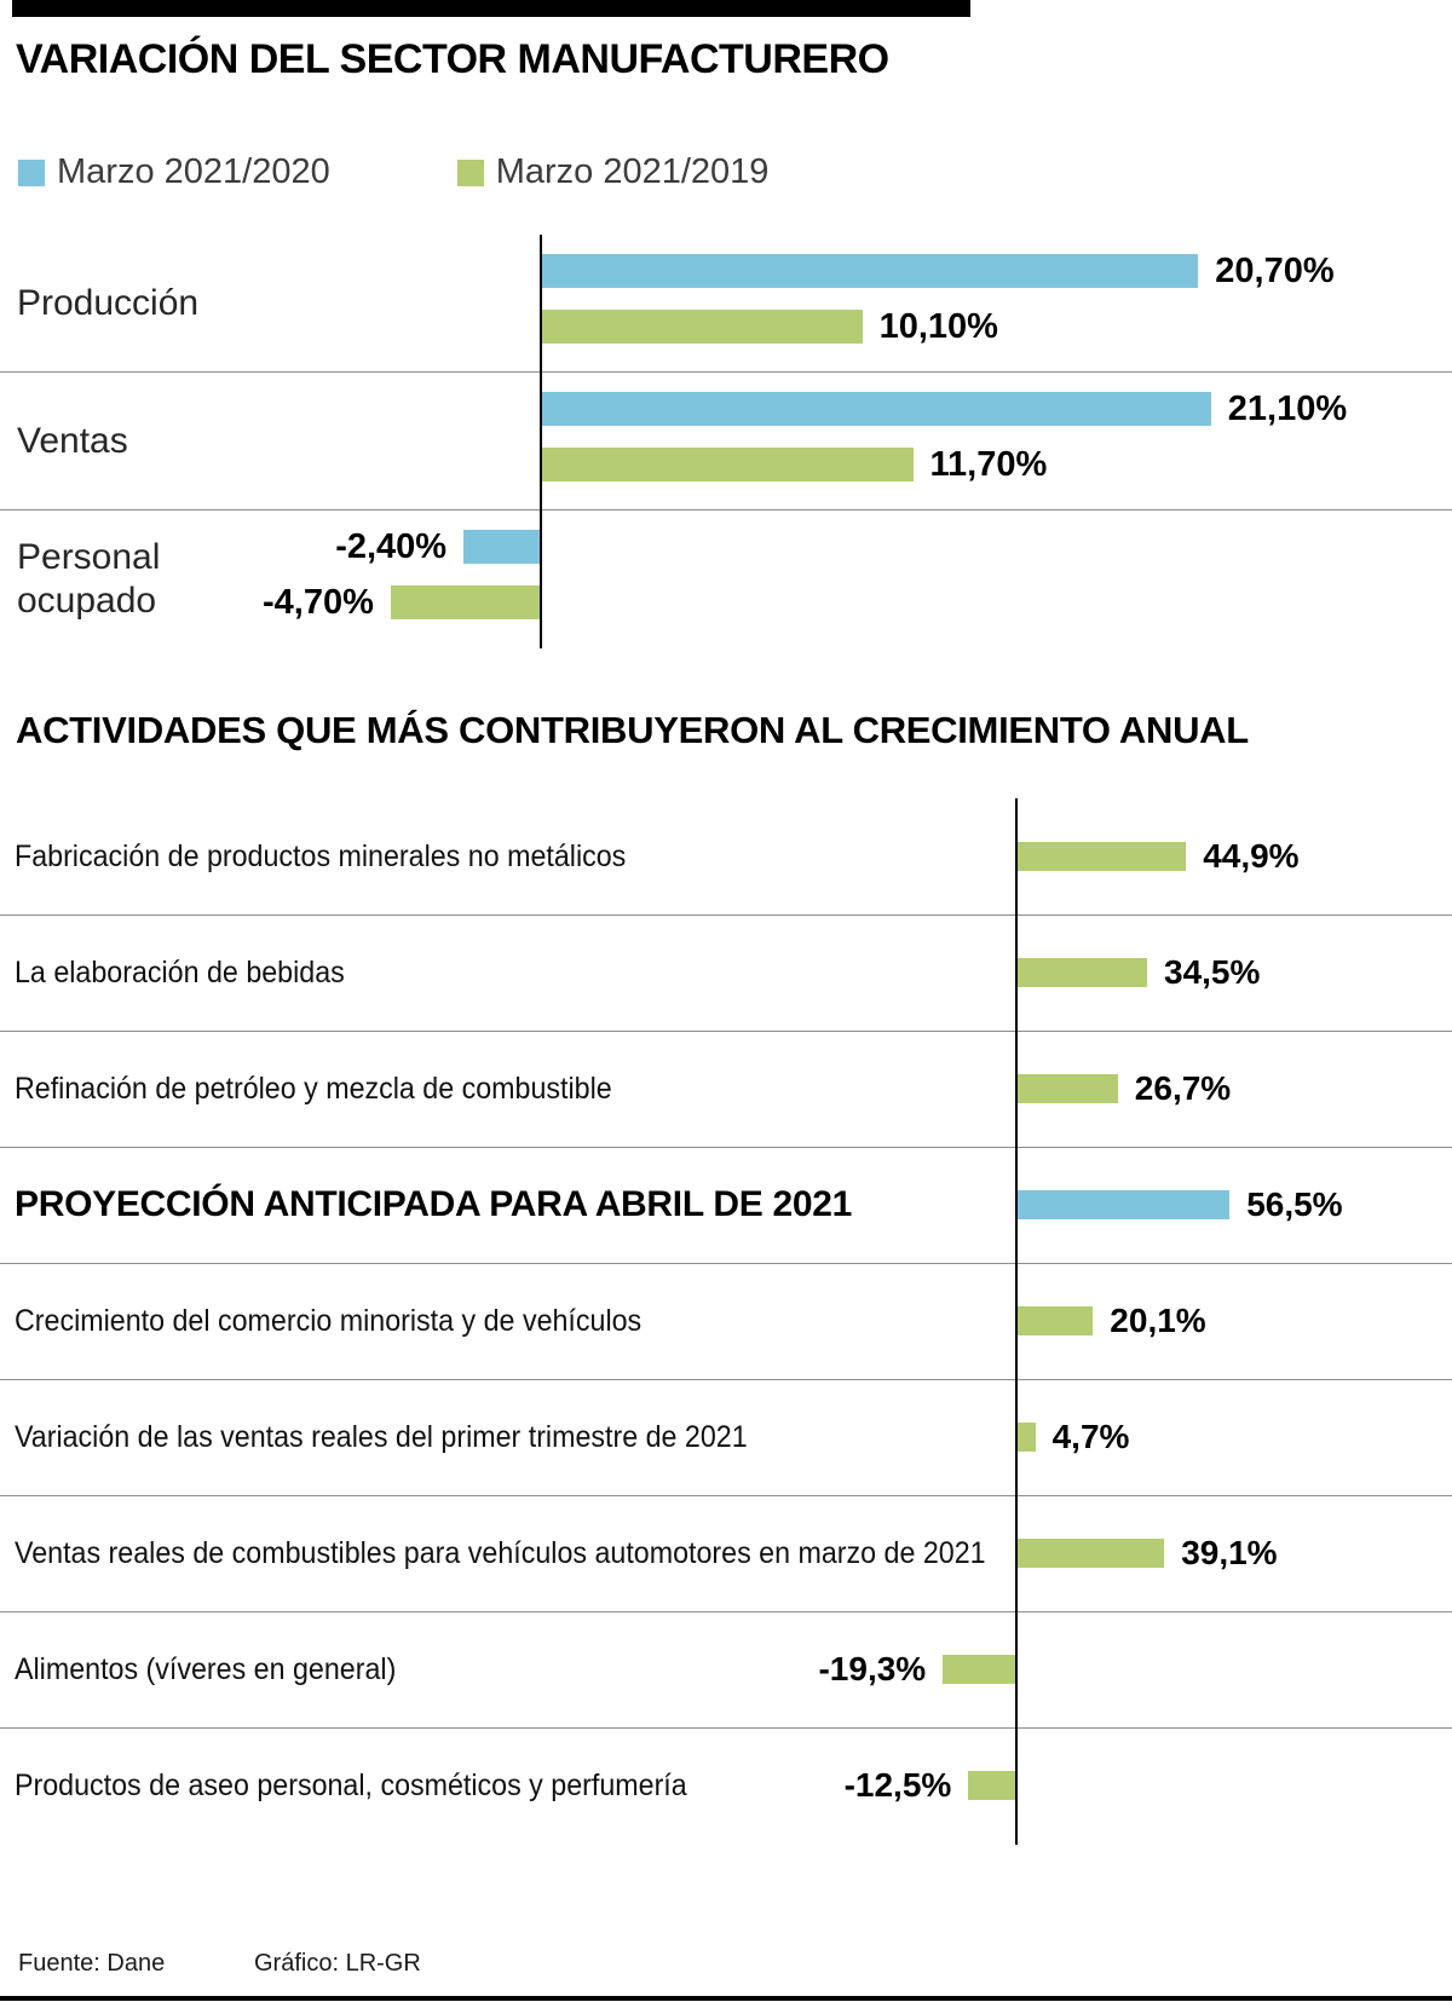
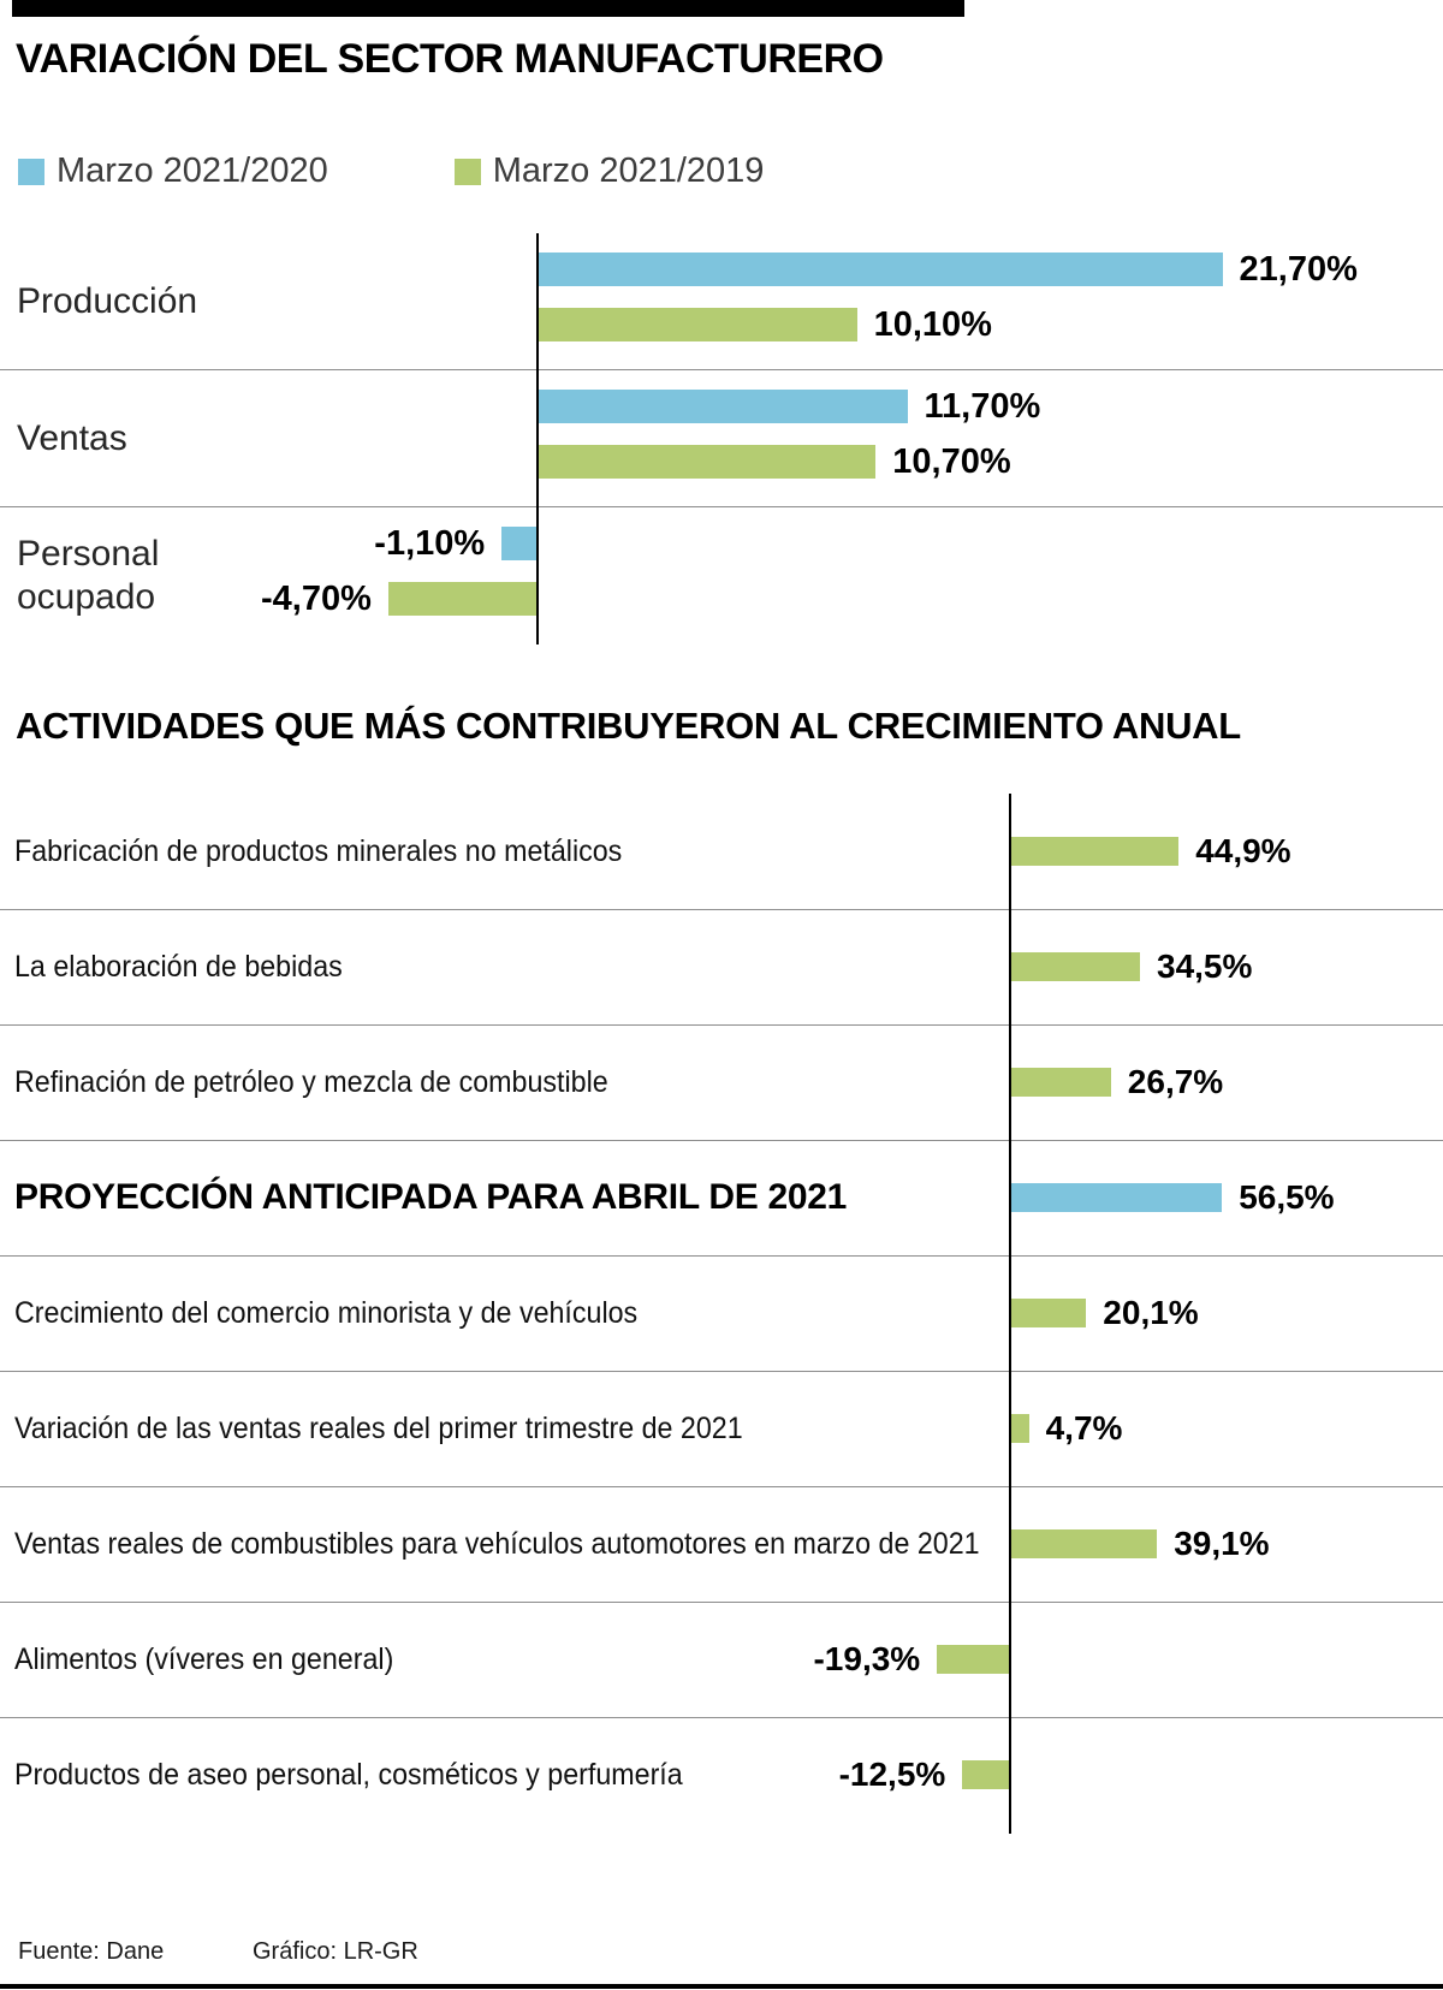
VARIACIÓN DEL SECTOR MANUFACTURERO/Marzo 2021/2020/Producción: 20,70% -> 21,70%
VARIACIÓN DEL SECTOR MANUFACTURERO/Marzo 2021/2020/Ventas: 21,10% -> 11,70%
VARIACIÓN DEL SECTOR MANUFACTURERO/Marzo 2021/2019/Ventas: 11,70% -> 10,70%
VARIACIÓN DEL SECTOR MANUFACTURERO/Marzo 2021/2020/Personal ocupado: -2,40% -> -1,10%
